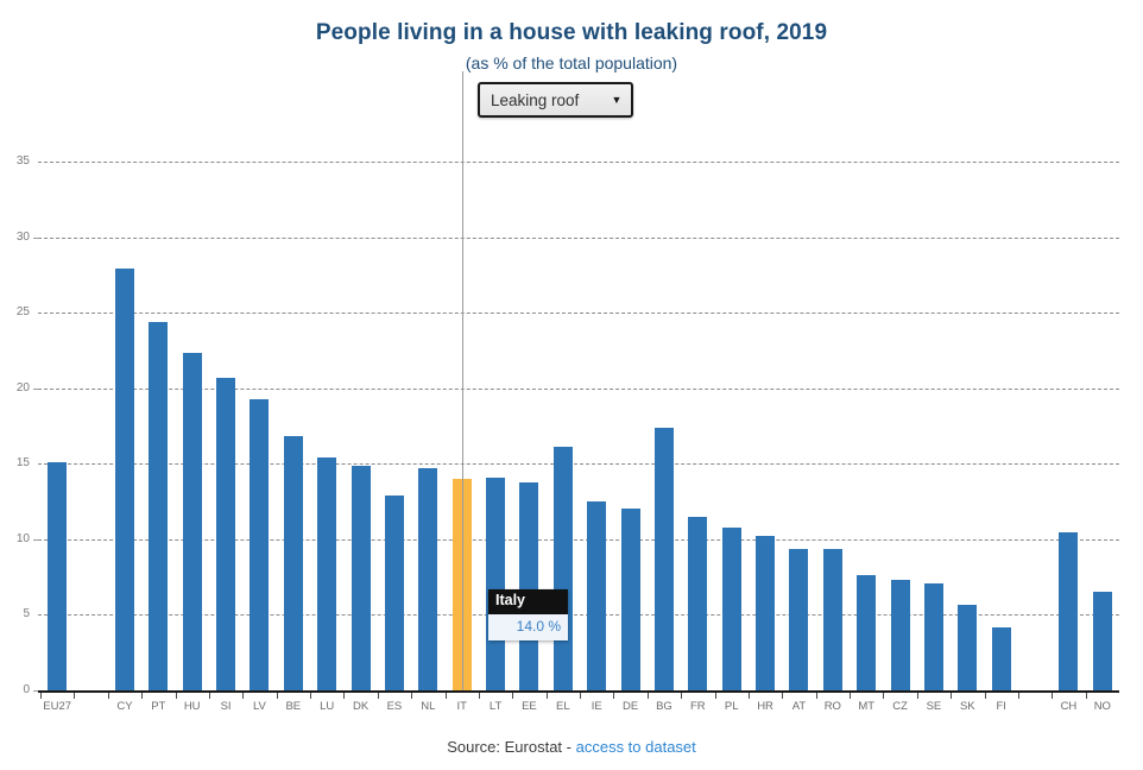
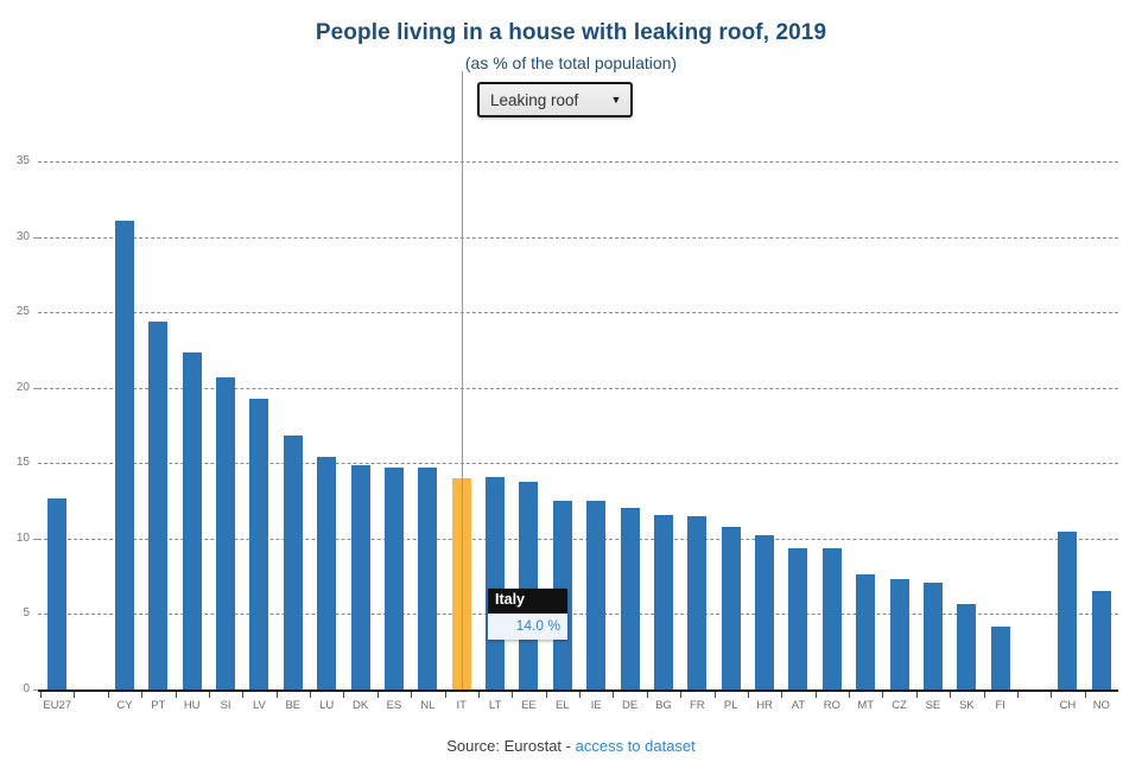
EU27: 15.1 -> 12.7
CY: 27.9 -> 31.1
ES: 12.9 -> 14.7
EL: 16.1 -> 12.5
BG: 17.4 -> 11.6
